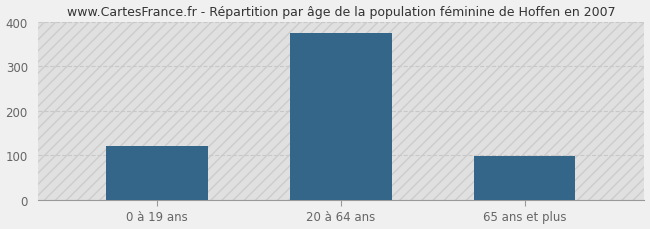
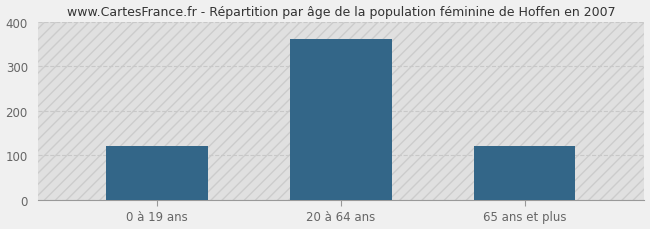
20 à 64 ans: 375 -> 360
65 ans et plus: 98 -> 120
